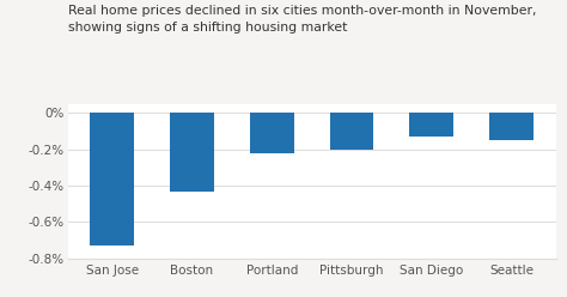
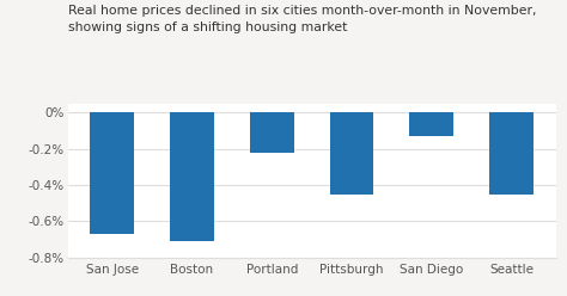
San Jose: -0.73% -> -0.67%
Boston: -0.43% -> -0.71%
Pittsburgh: -0.20% -> -0.45%
Seattle: -0.15% -> -0.45%
